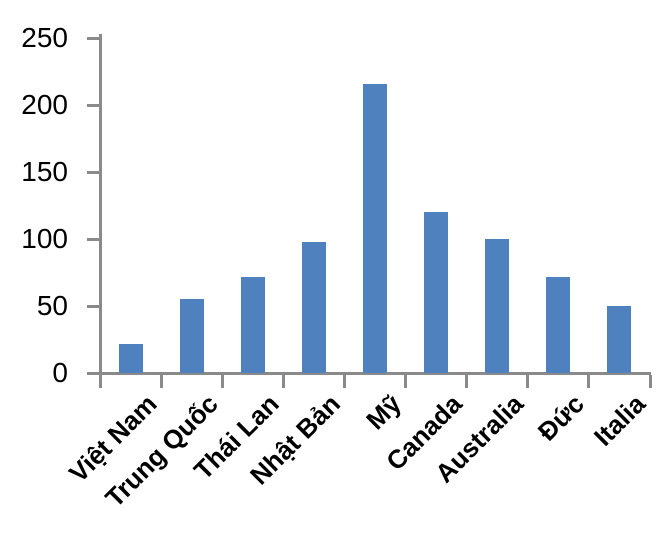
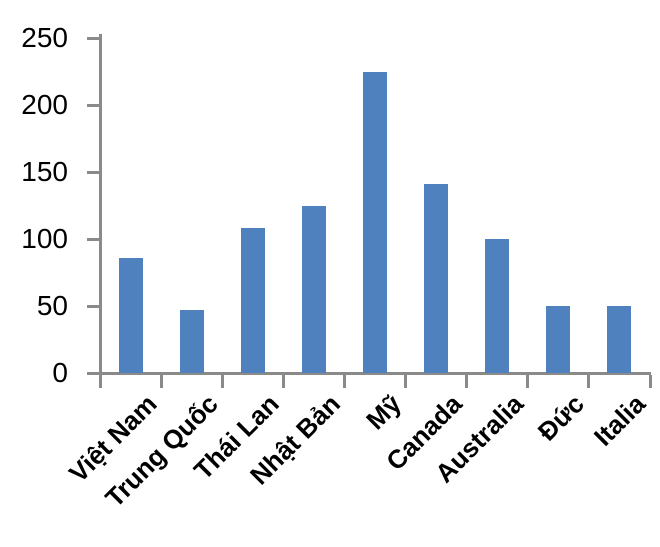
Việt Nam: 22 -> 86
Trung Quốc: 55 -> 47
Thái Lan: 72 -> 108
Nhật Bản: 98 -> 125
Mỹ: 216 -> 225
Canada: 120 -> 141
Đức: 72 -> 50
